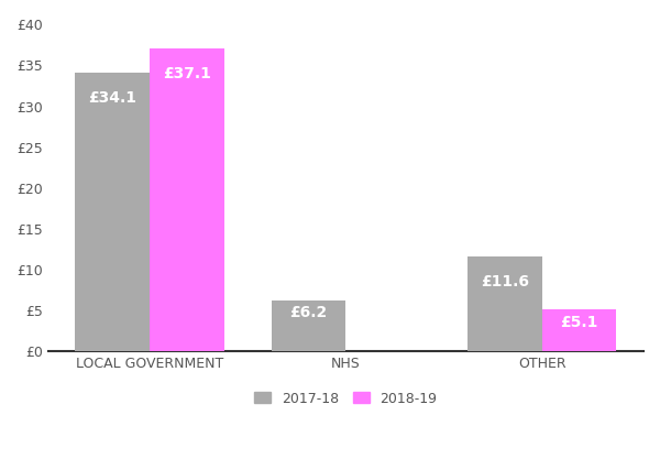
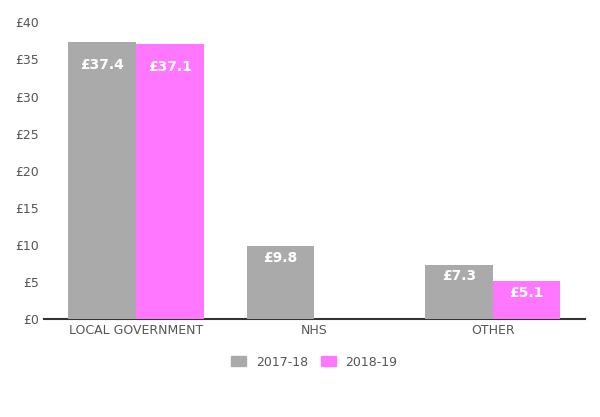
2017-18/LOCAL GOVERNMENT: £34.1 -> £37.4
2017-18/NHS: £6.2 -> £9.8
2017-18/OTHER: £11.6 -> £7.3
